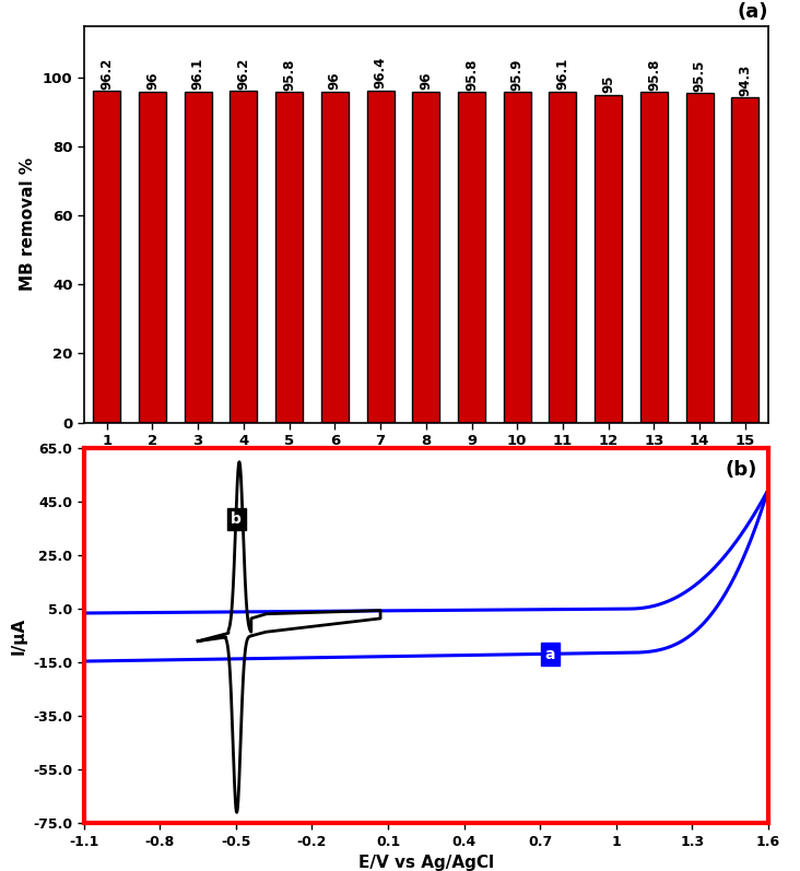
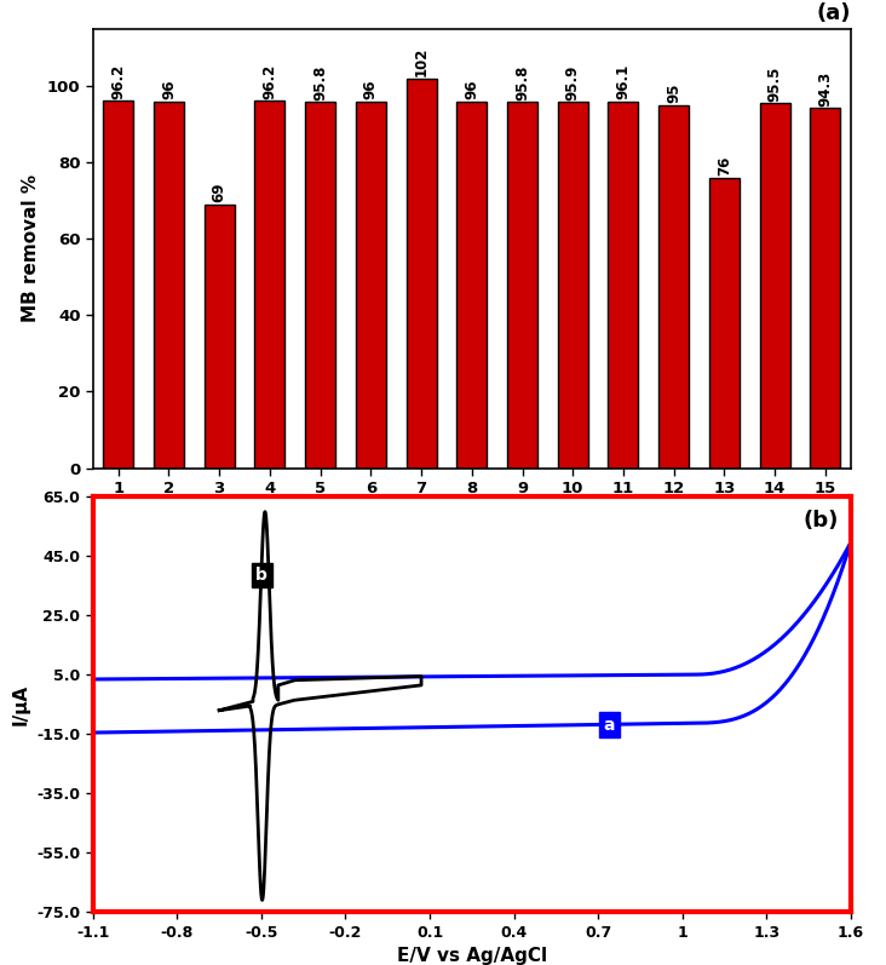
3: 96.1 -> 69
7: 96.4 -> 102
13: 95.8 -> 76
